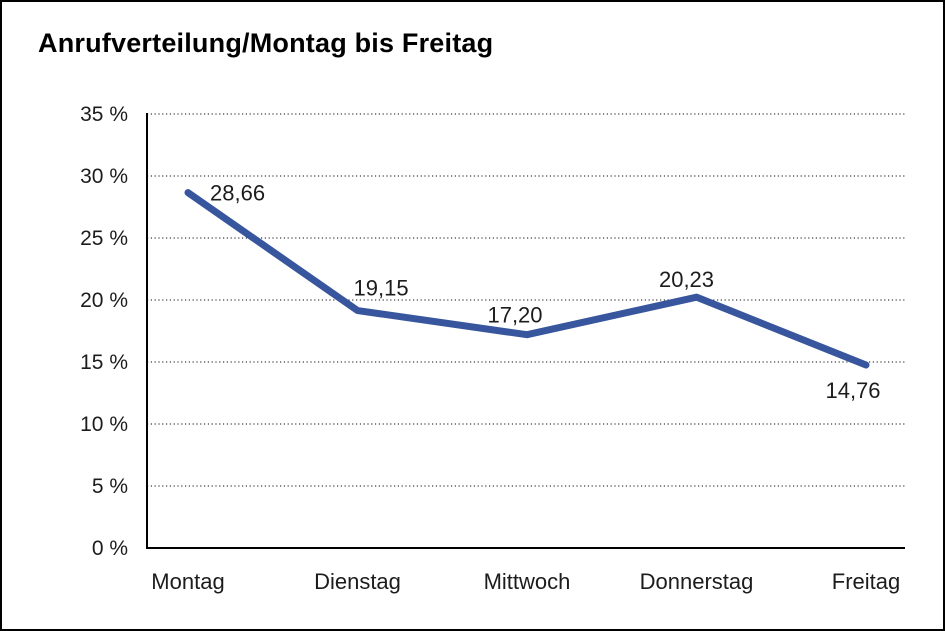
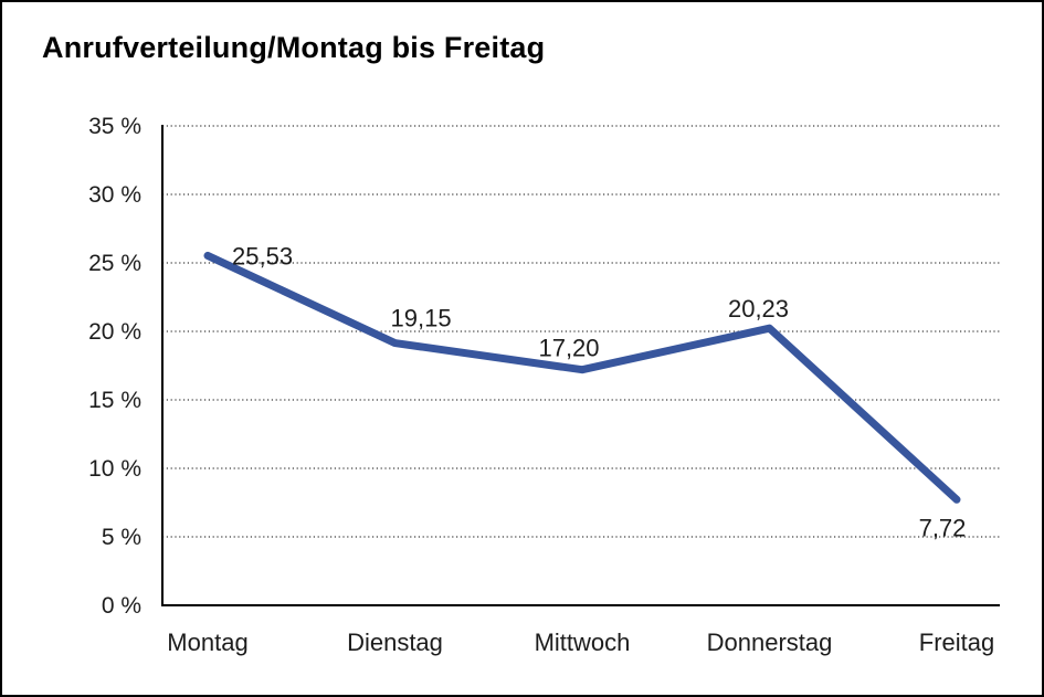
Montag: 28,66 -> 25,53
Freitag: 14,76 -> 7,72
